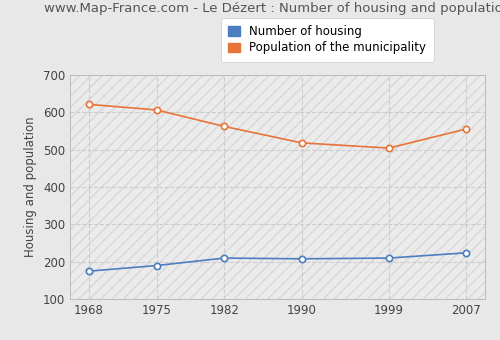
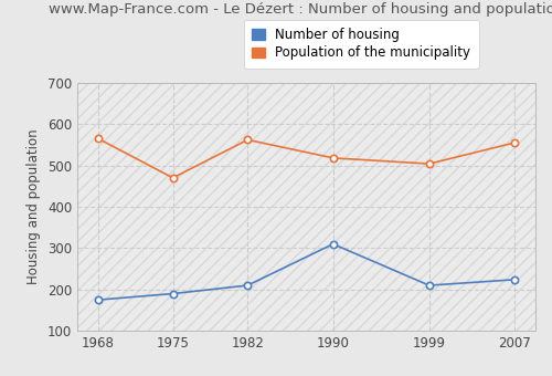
Population of the municipality/1968: 621 -> 565
Population of the municipality/1975: 606 -> 470
Number of housing/1990: 208 -> 310
